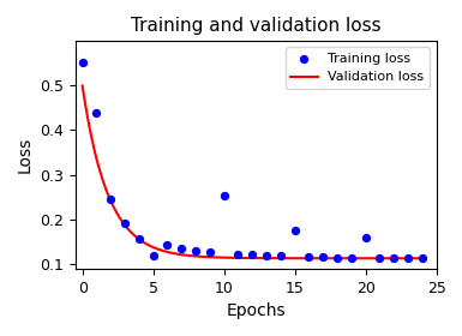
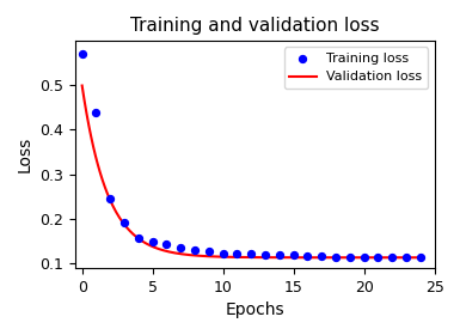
Training loss/0: 0.550 -> 0.570
Training loss/5: 0.120 -> 0.150
Training loss/10: 0.255 -> 0.124
Training loss/15: 0.175 -> 0.119
Training loss/20: 0.160 -> 0.115
